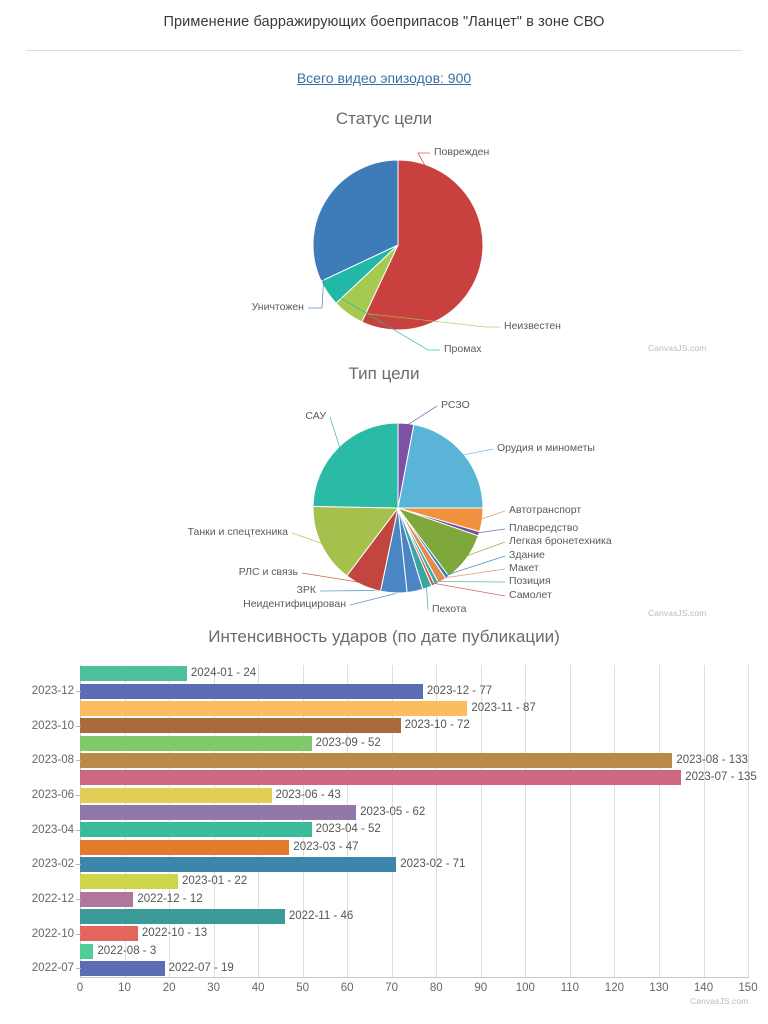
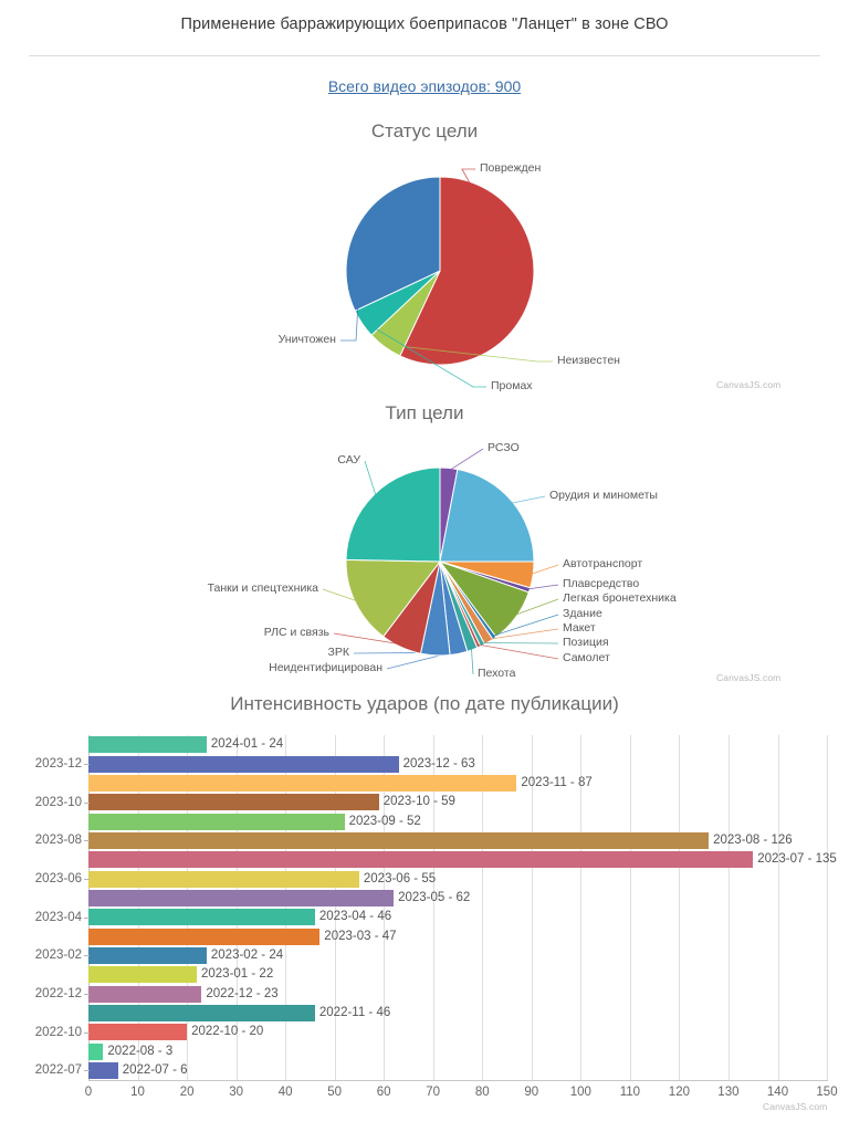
Интенсивность ударов (по дате публикации)/2023-12: 77 -> 63
Интенсивность ударов (по дате публикации)/2023-10: 72 -> 59
Интенсивность ударов (по дате публикации)/2023-08: 133 -> 126
Интенсивность ударов (по дате публикации)/2023-06: 43 -> 55
Интенсивность ударов (по дате публикации)/2023-04: 52 -> 46
Интенсивность ударов (по дате публикации)/2023-02: 71 -> 24
Интенсивность ударов (по дате публикации)/2022-12: 12 -> 23
Интенсивность ударов (по дате публикации)/2022-10: 13 -> 20
Интенсивность ударов (по дате публикации)/2022-07: 19 -> 6
